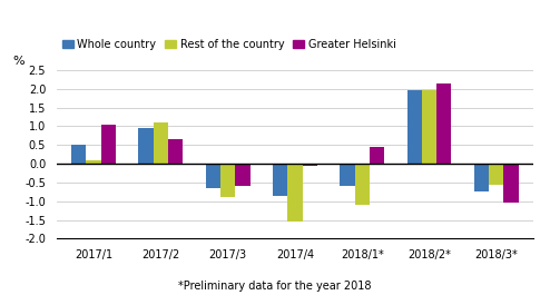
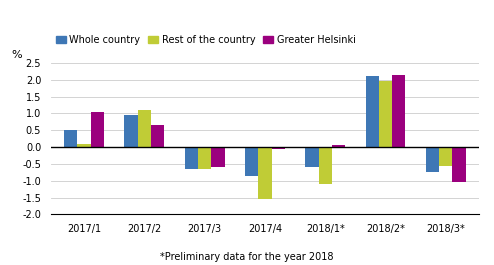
Rest of the country/2017/3: -0.90 -> -0.65
Greater Helsinki/2018/1*: 0.45 -> 0.05
Whole country/2018/2*: 1.95 -> 2.10
